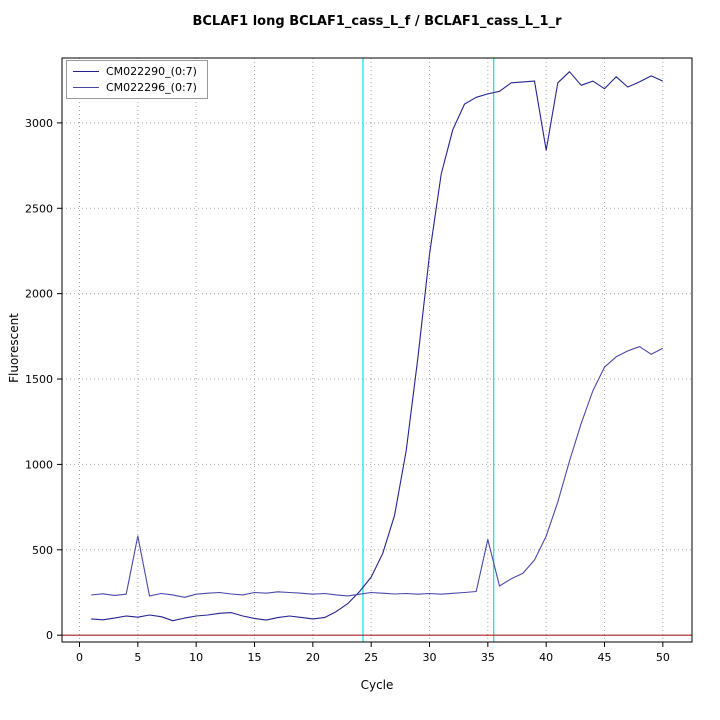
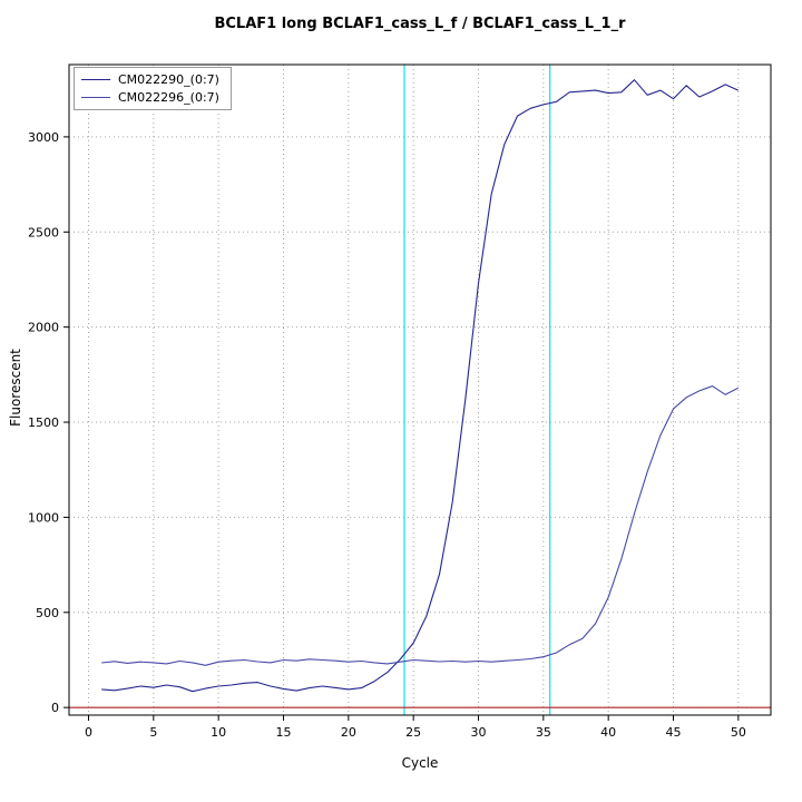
CM022296_(0:7)/5: 580 -> 240
CM022296_(0:7)/35: 560 -> 270
CM022290_(0:7)/40: 2840 -> 3230
